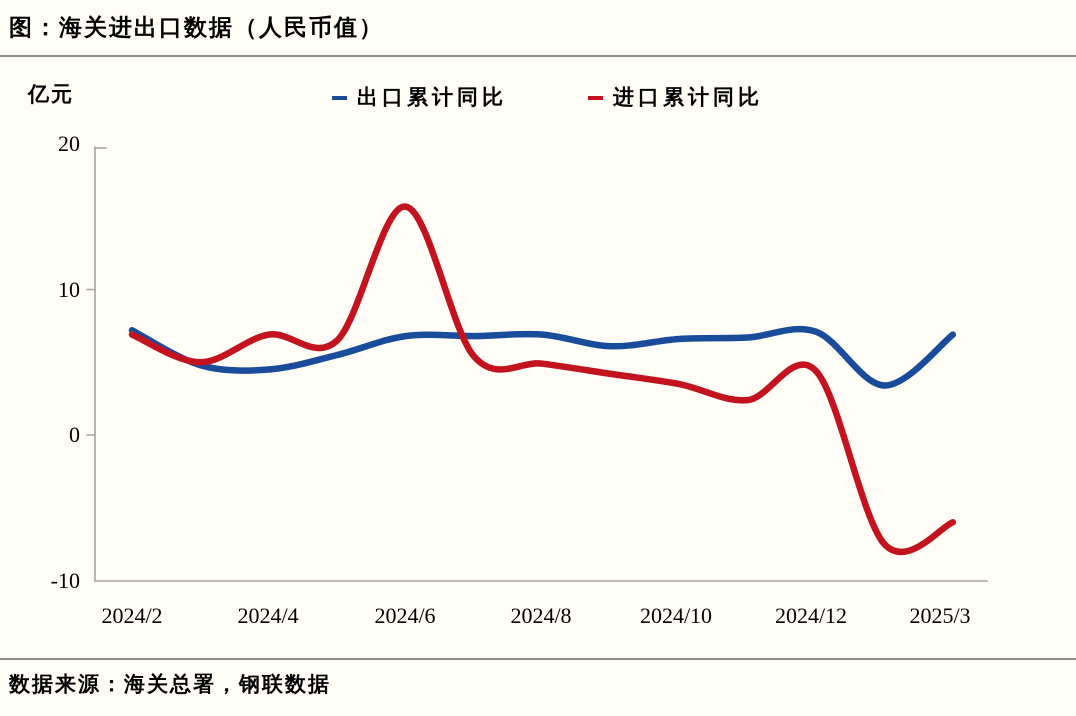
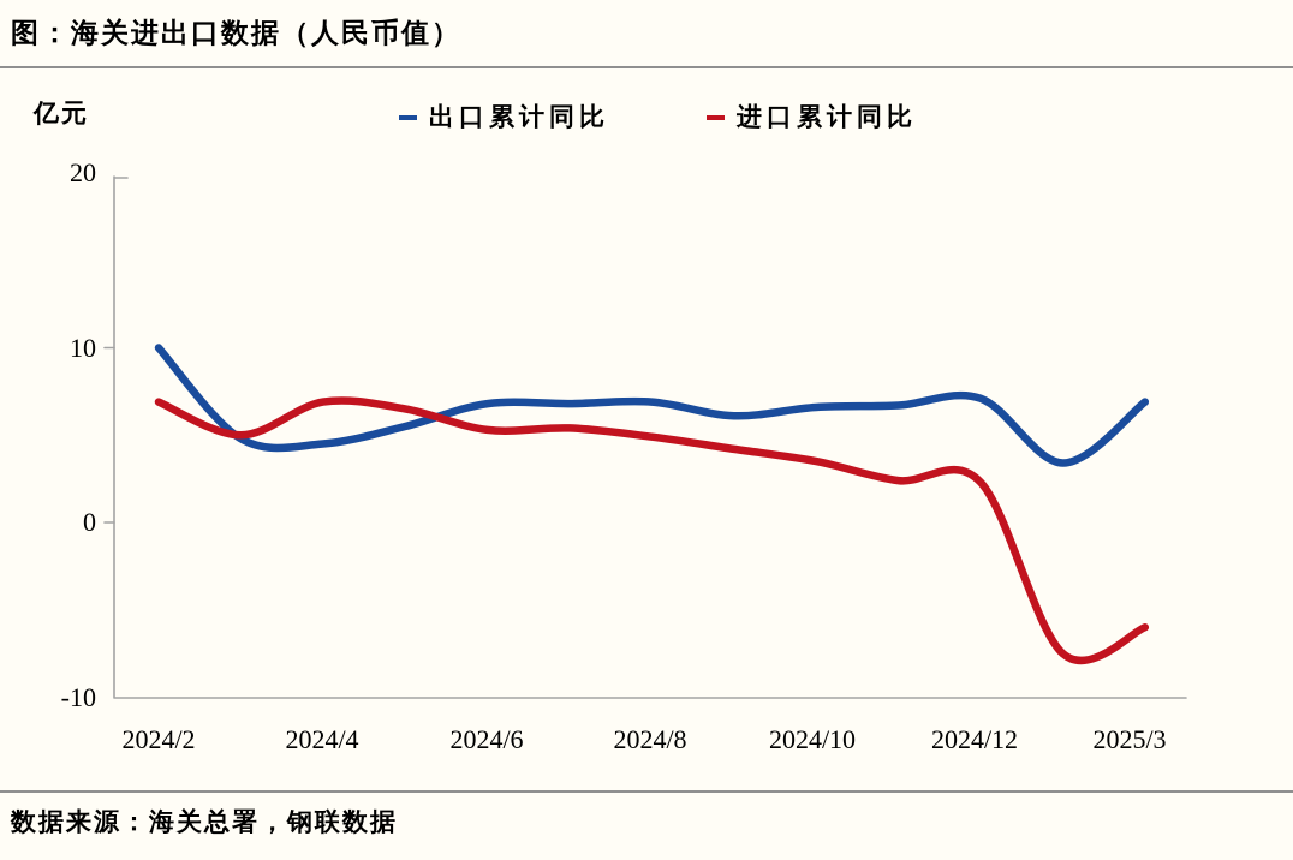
出口累计同比/2024/2: 7.2 -> 10.0
进口累计同比/2024/6: 15.7 -> 5.3
进口累计同比/2024/12: 4.4 -> 2.3
